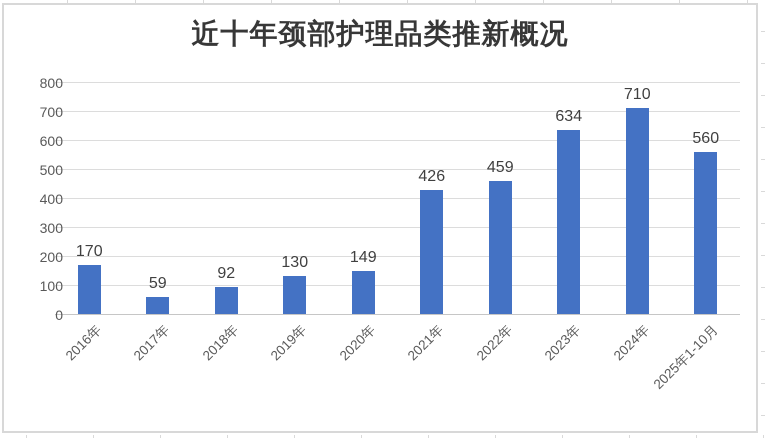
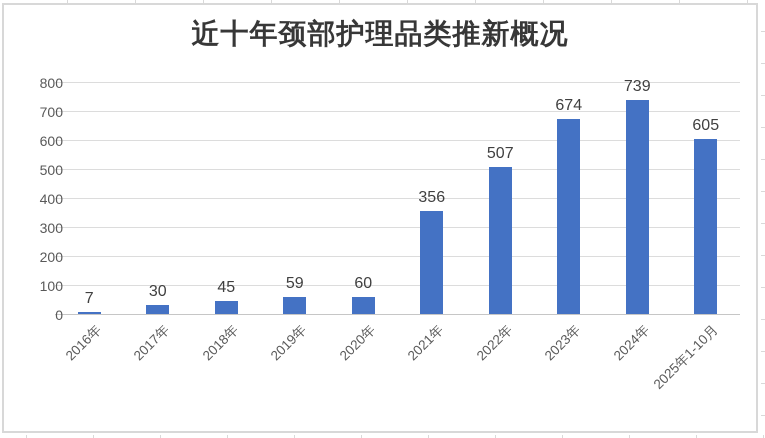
2016年: 170 -> 7
2017年: 59 -> 30
2018年: 92 -> 45
2019年: 130 -> 59
2020年: 149 -> 60
2021年: 426 -> 356
2022年: 459 -> 507
2023年: 634 -> 674
2024年: 710 -> 739
2025年1-10月: 560 -> 605
